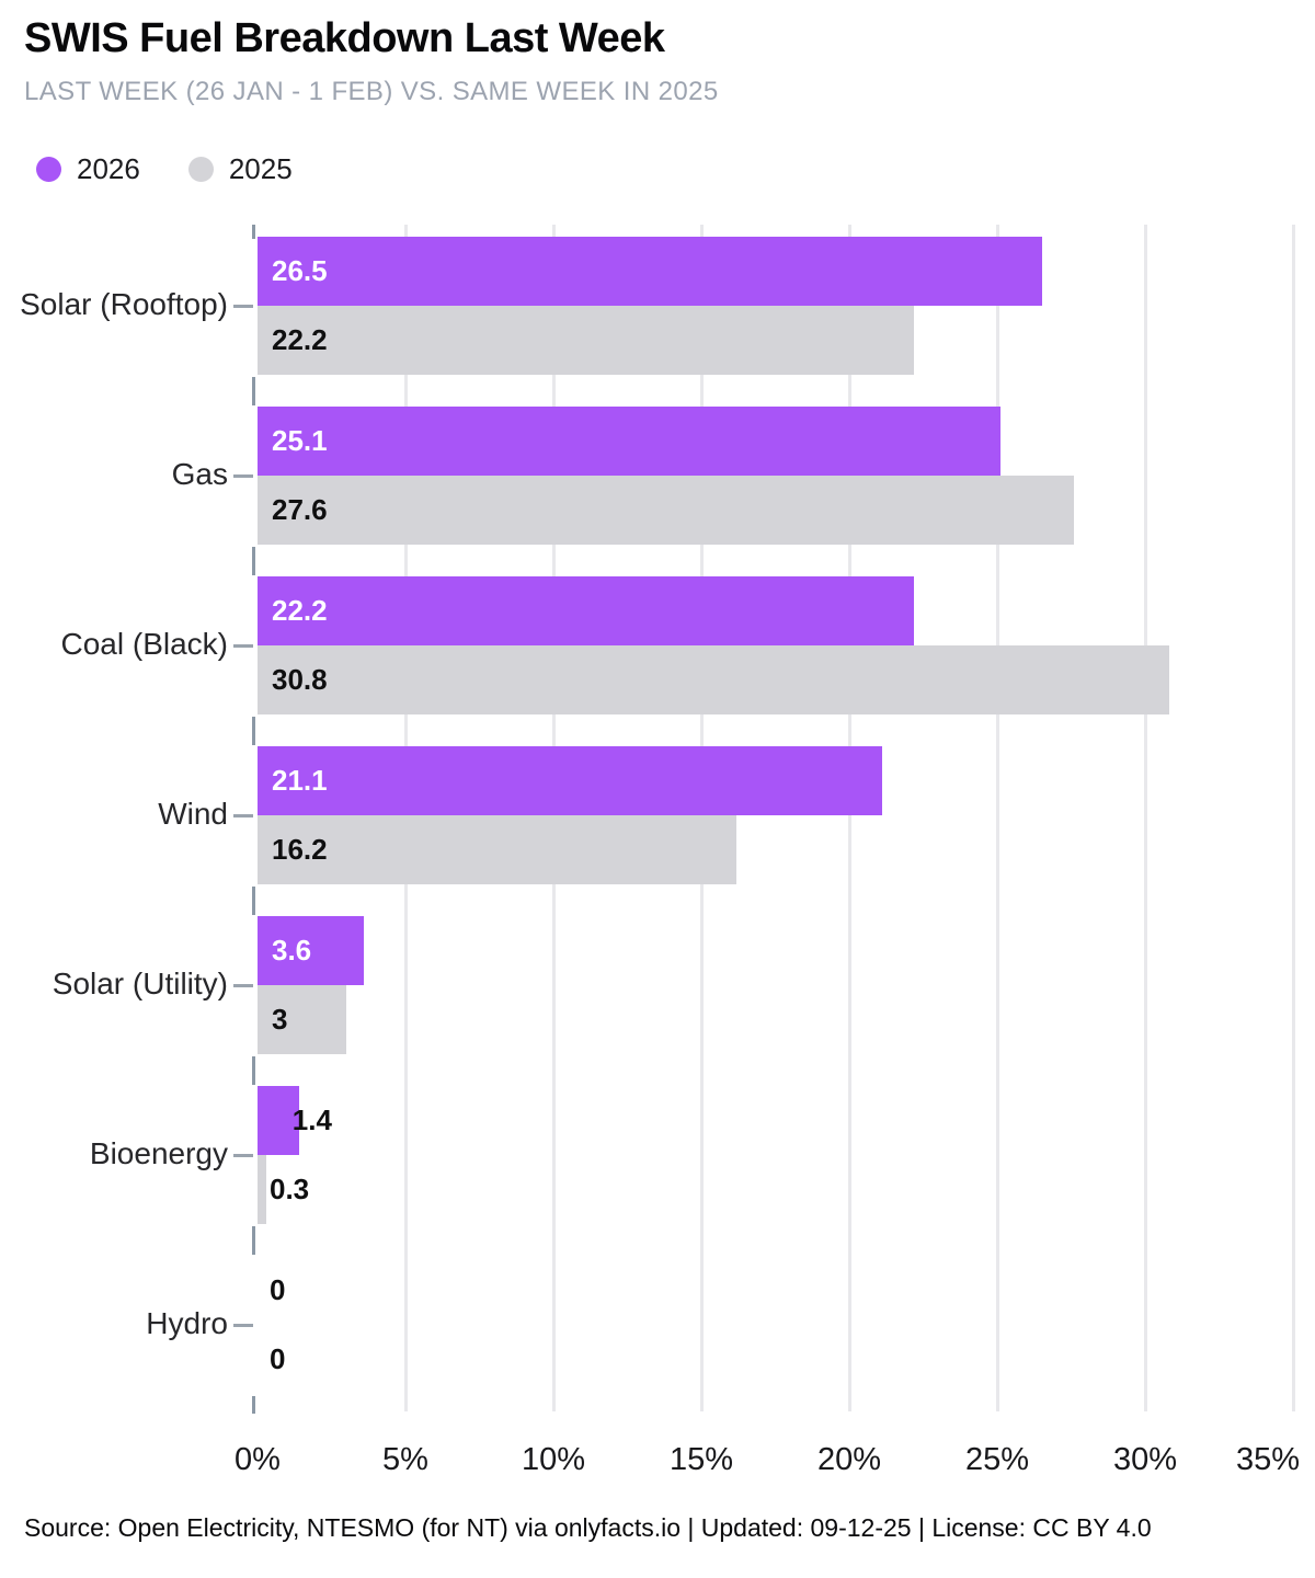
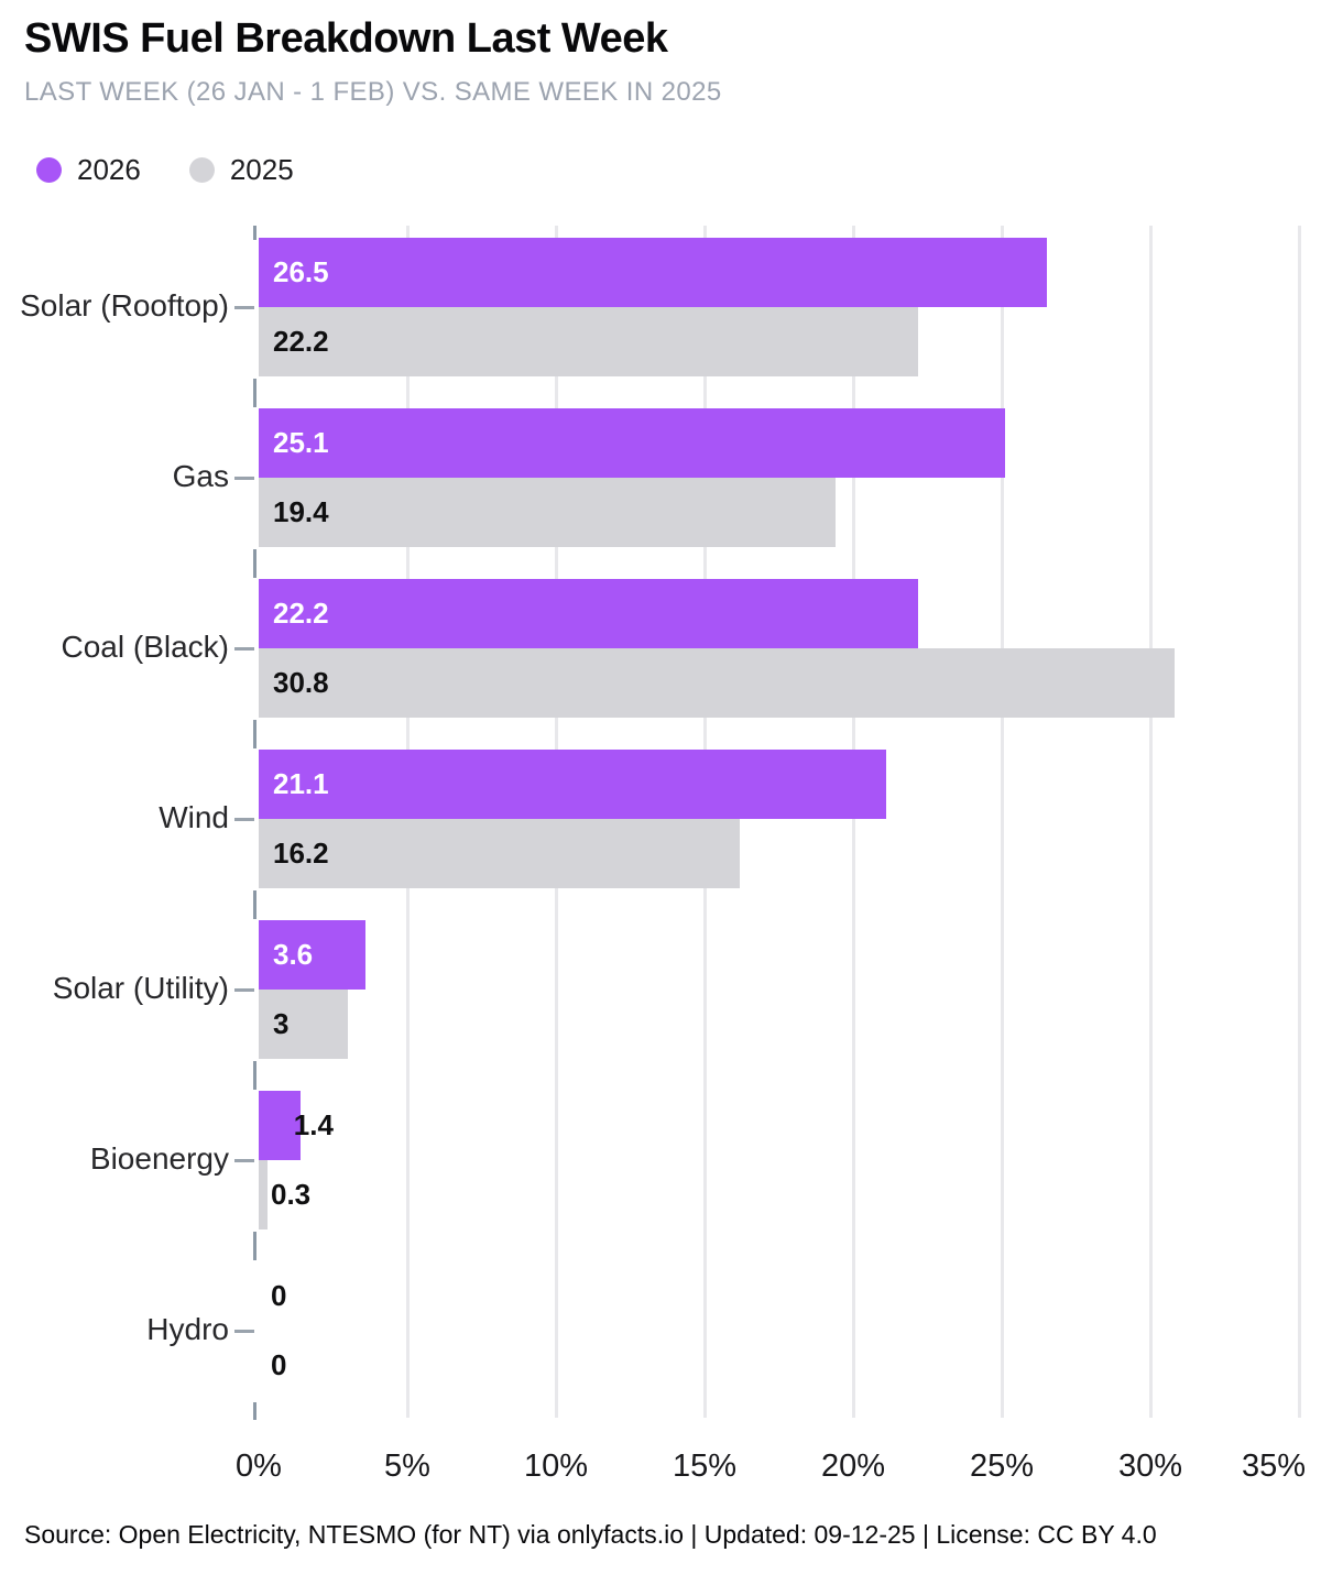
2025/Gas: 27.6 -> 19.4
